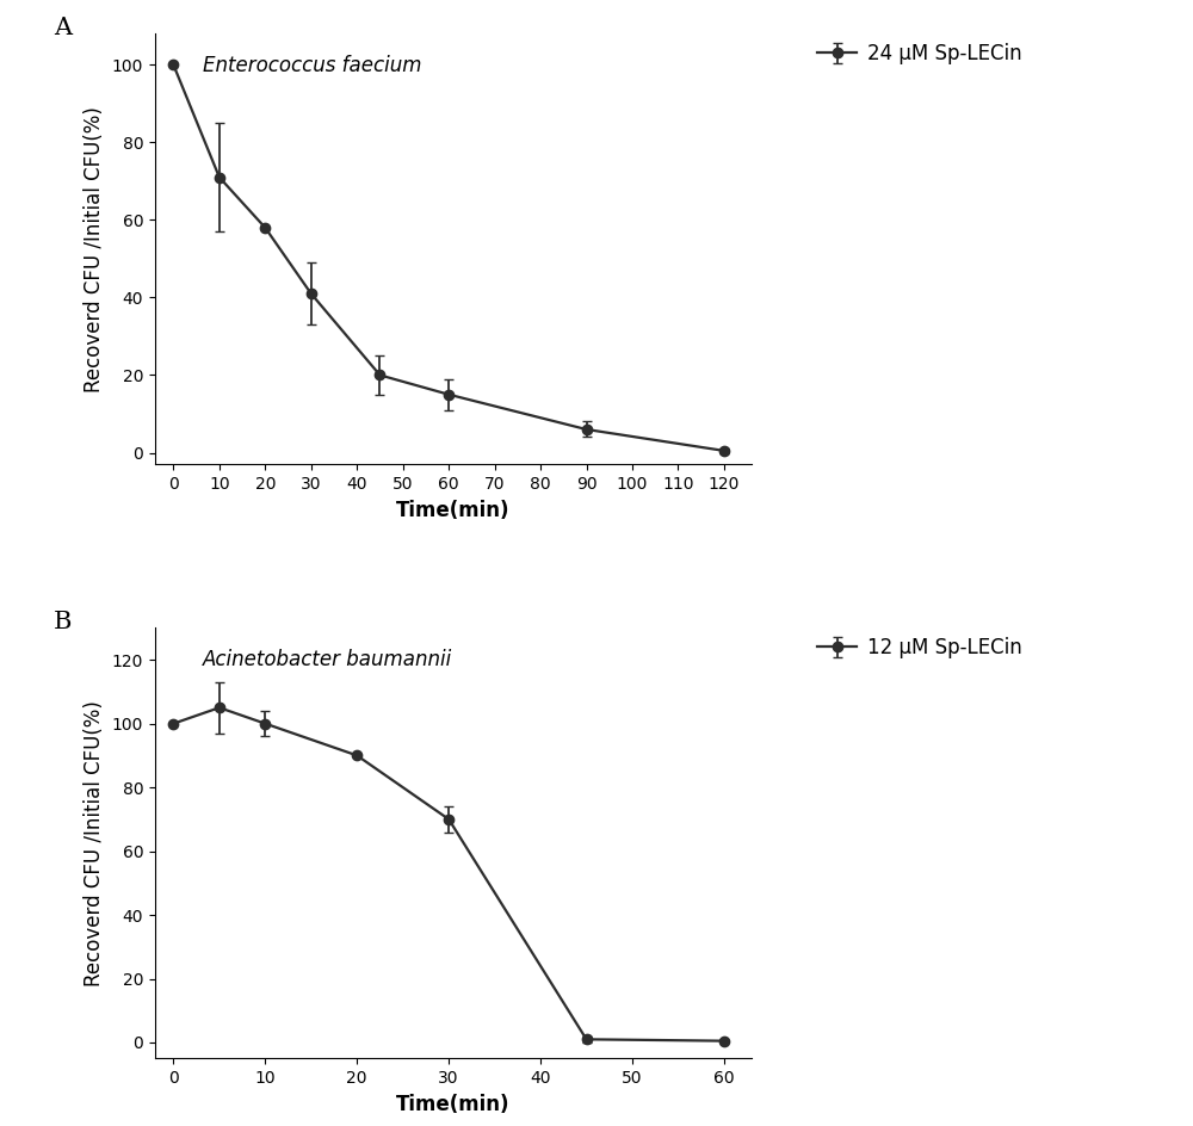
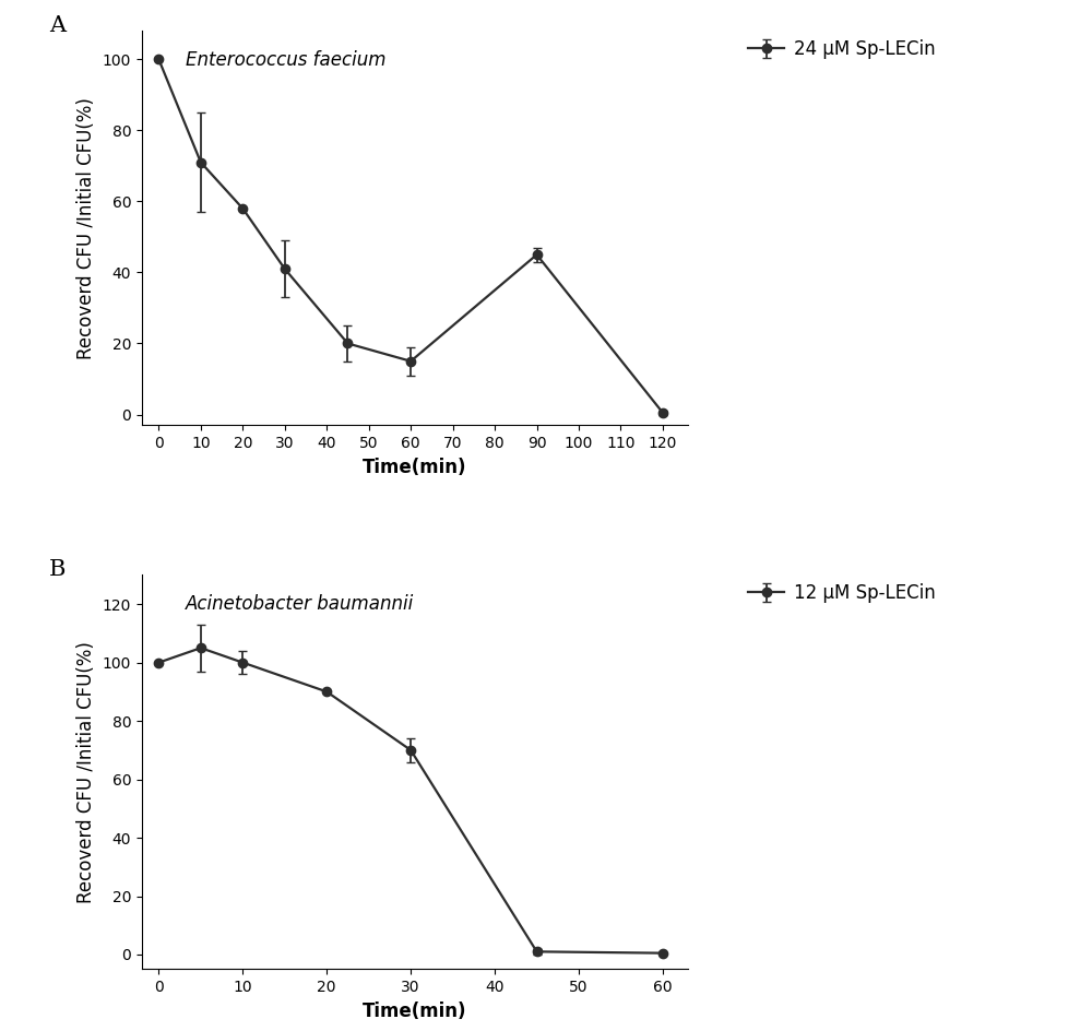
90: 6.0 -> 45.0
